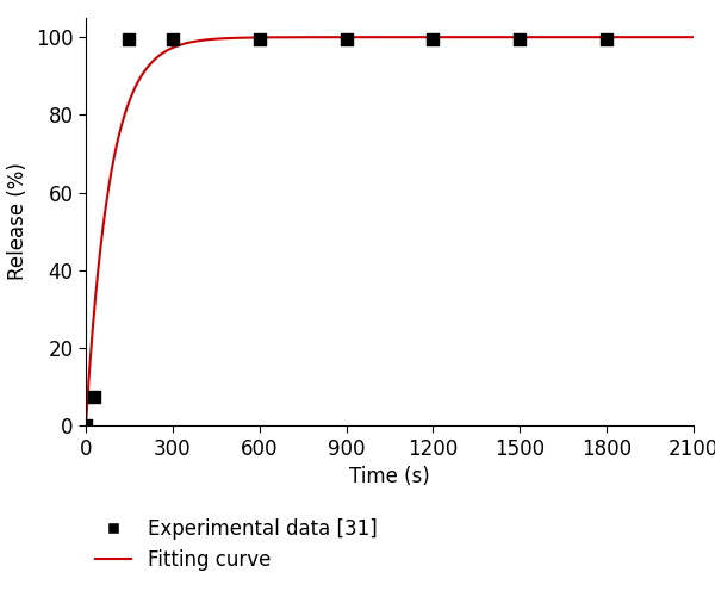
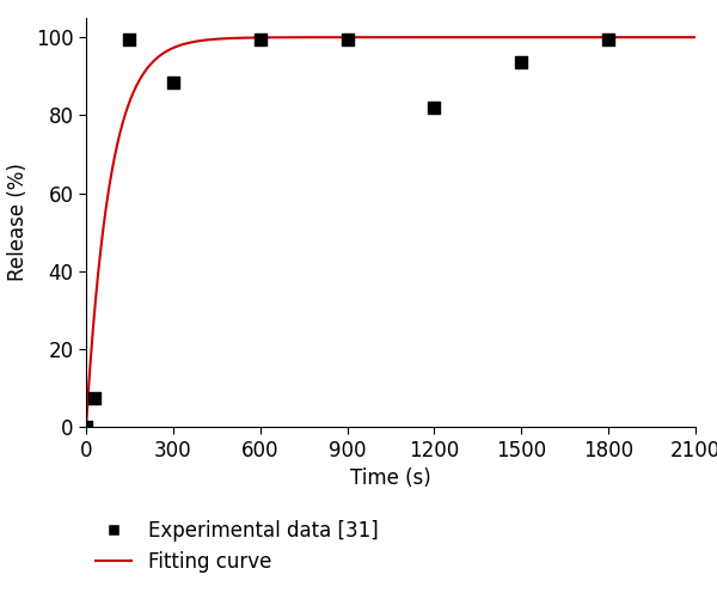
Experimental data [31]/300: 99.5 -> 88.5
Experimental data [31]/1200: 99.5 -> 82.0
Experimental data [31]/1500: 99.5 -> 93.5
